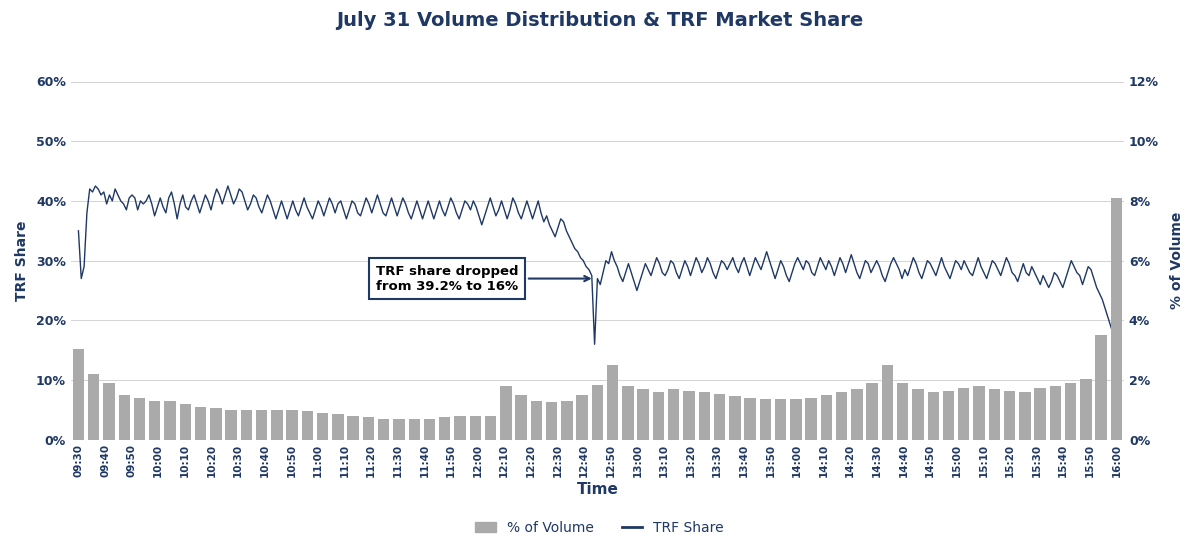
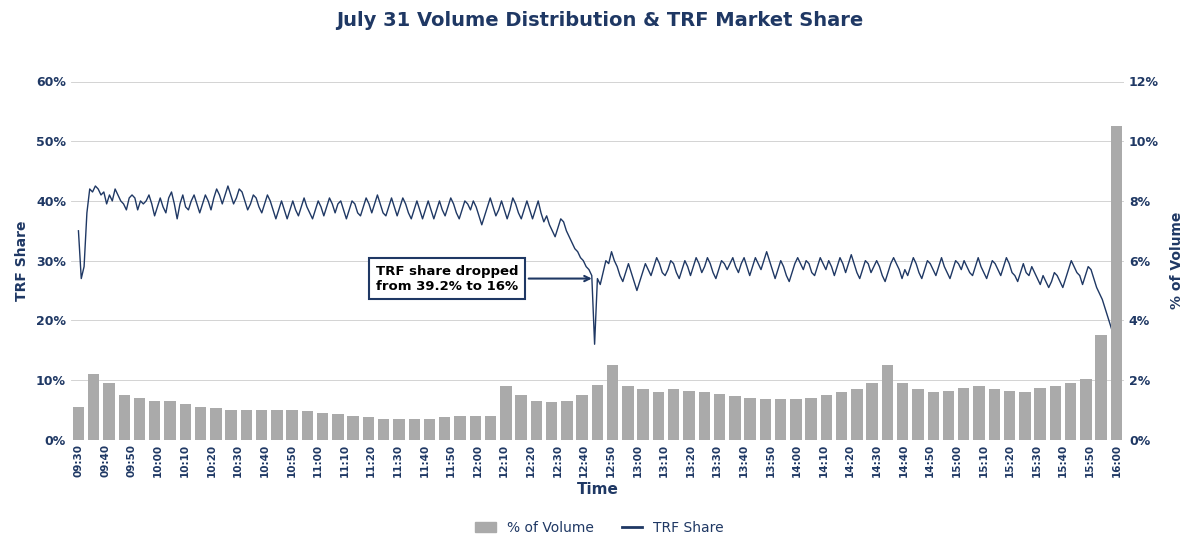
% of Volume/09:30: 3.05% -> 1.10%
% of Volume/16:00: 8.10% -> 10.50%
